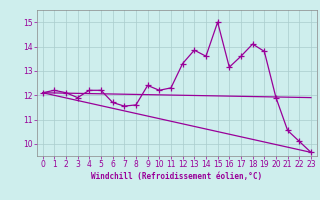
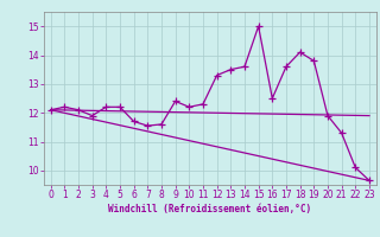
13: 13.85 -> 13.50
16: 13.15 -> 12.50
21: 10.55 -> 11.30
